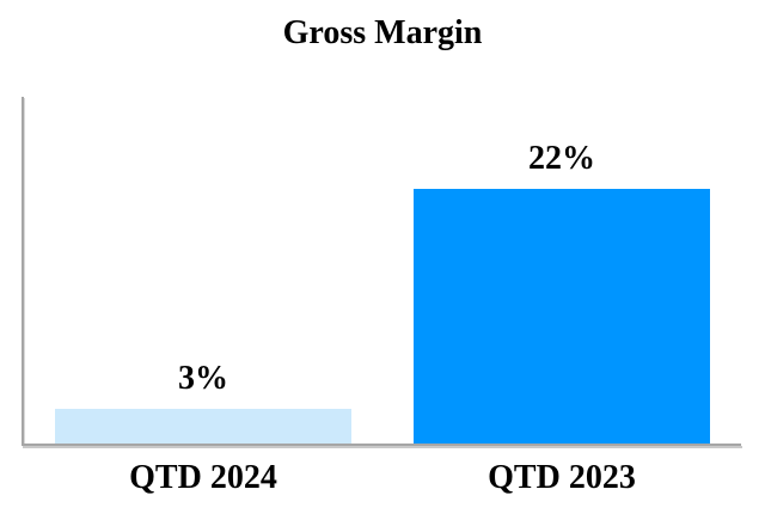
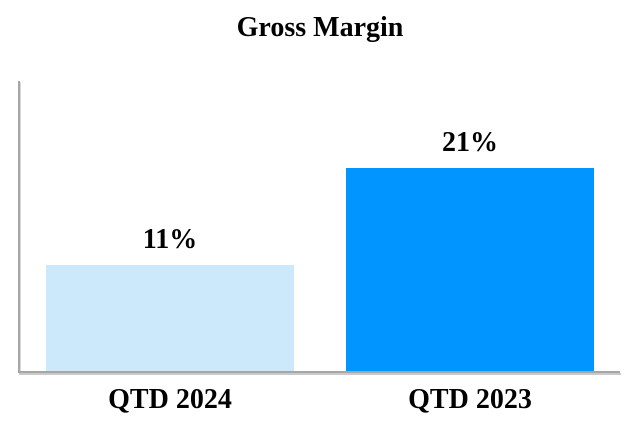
QTD 2024: 3% -> 11%
QTD 2023: 22% -> 21%
